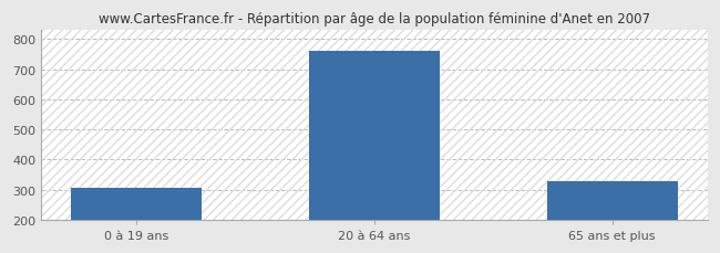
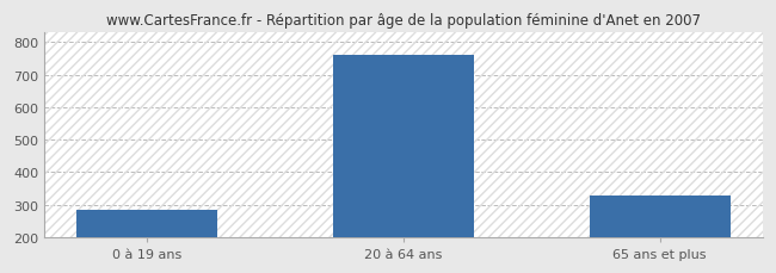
0 à 19 ans: 305 -> 283
